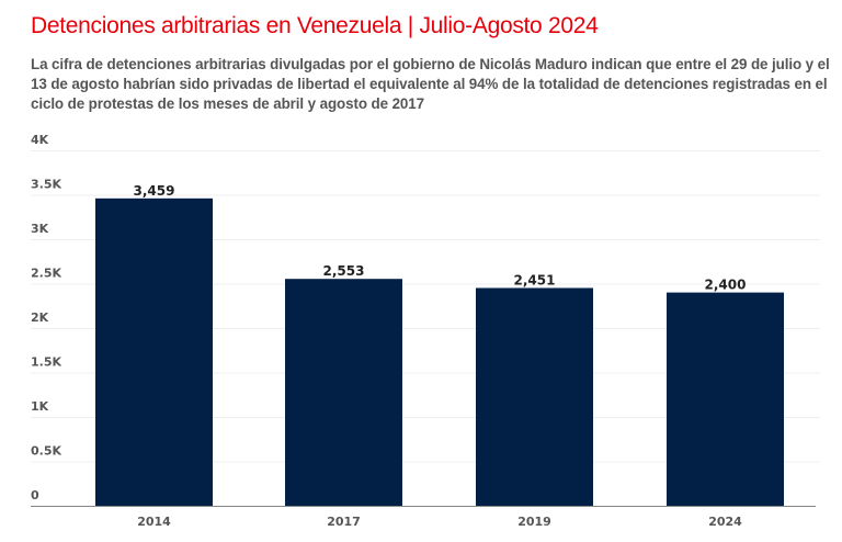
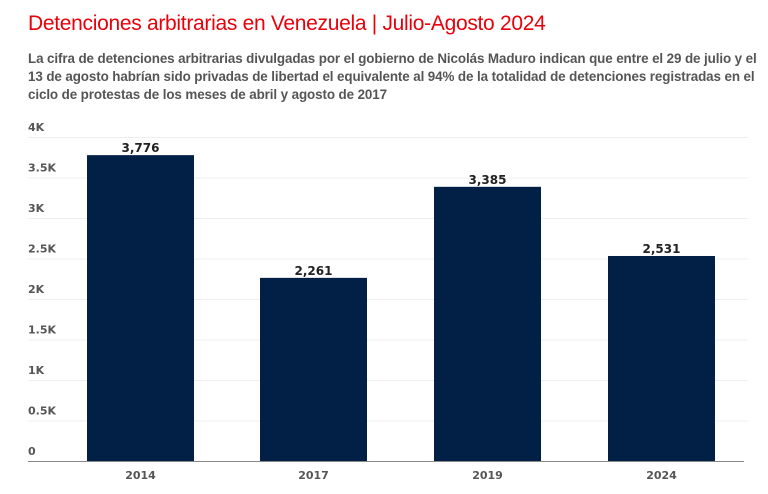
2014: 3,459 -> 3,776
2017: 2,553 -> 2,261
2019: 2,451 -> 3,385
2024: 2,400 -> 2,531
